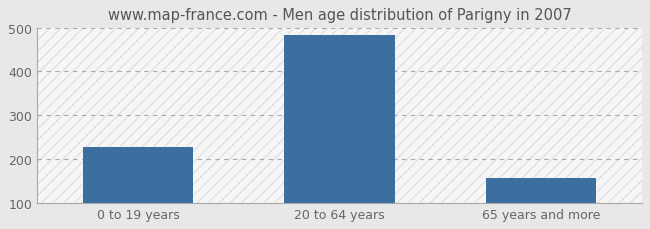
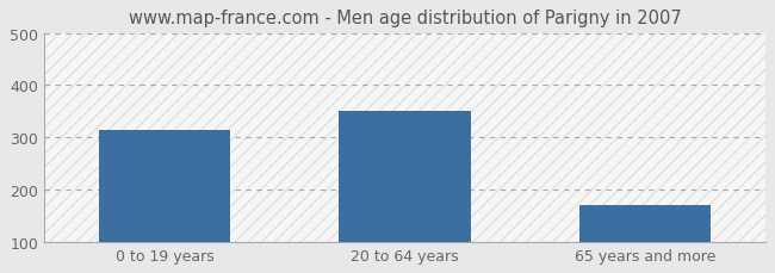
0 to 19 years: 228 -> 315
20 to 64 years: 484 -> 350
65 years and more: 157 -> 170
